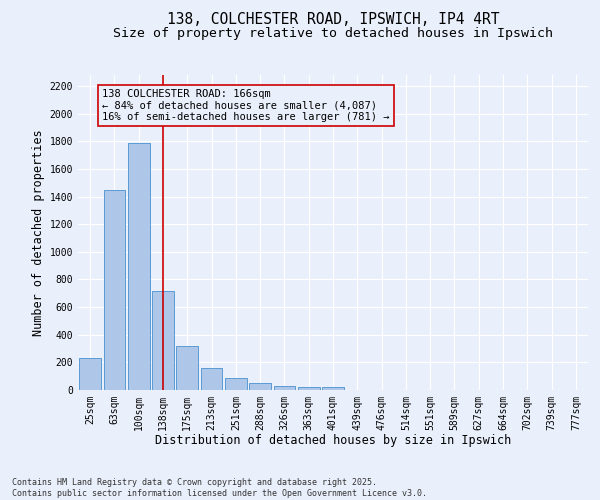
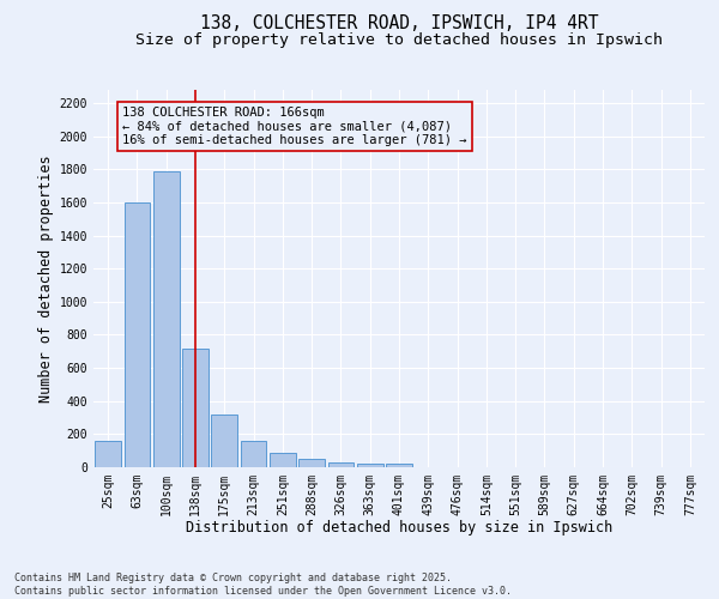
25sqm: 230 -> 160
63sqm: 1450 -> 1600
